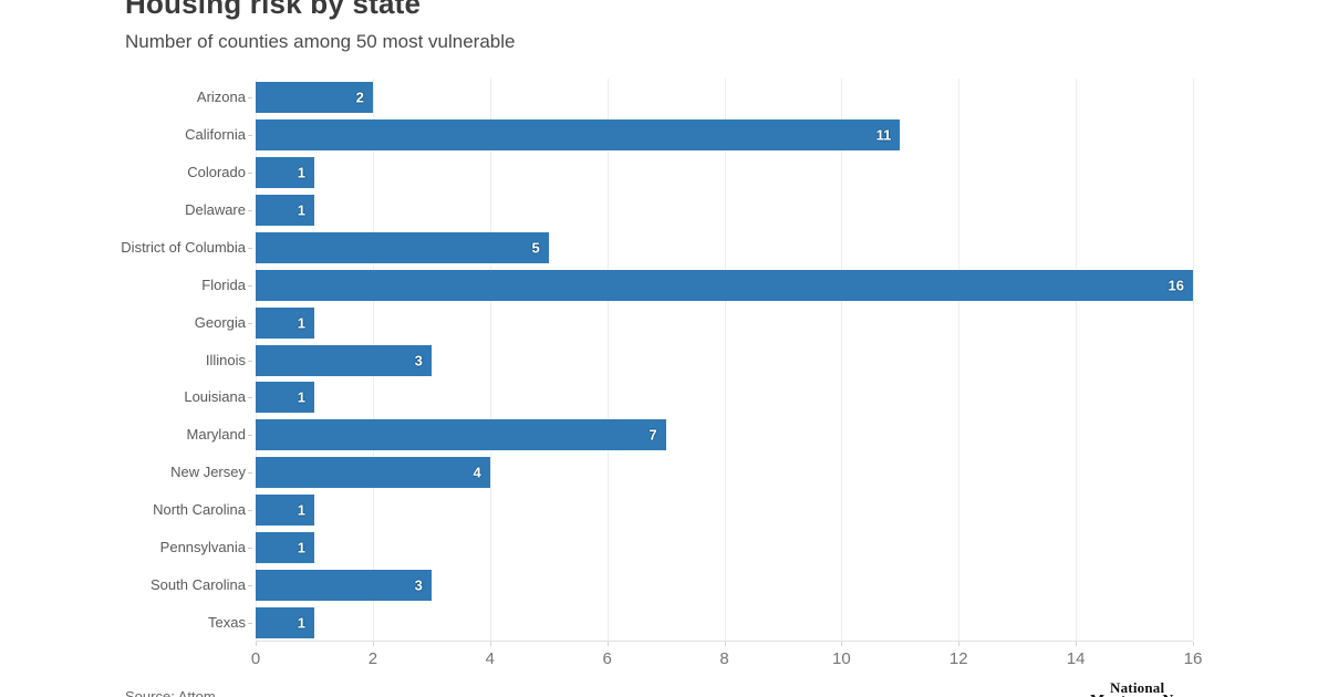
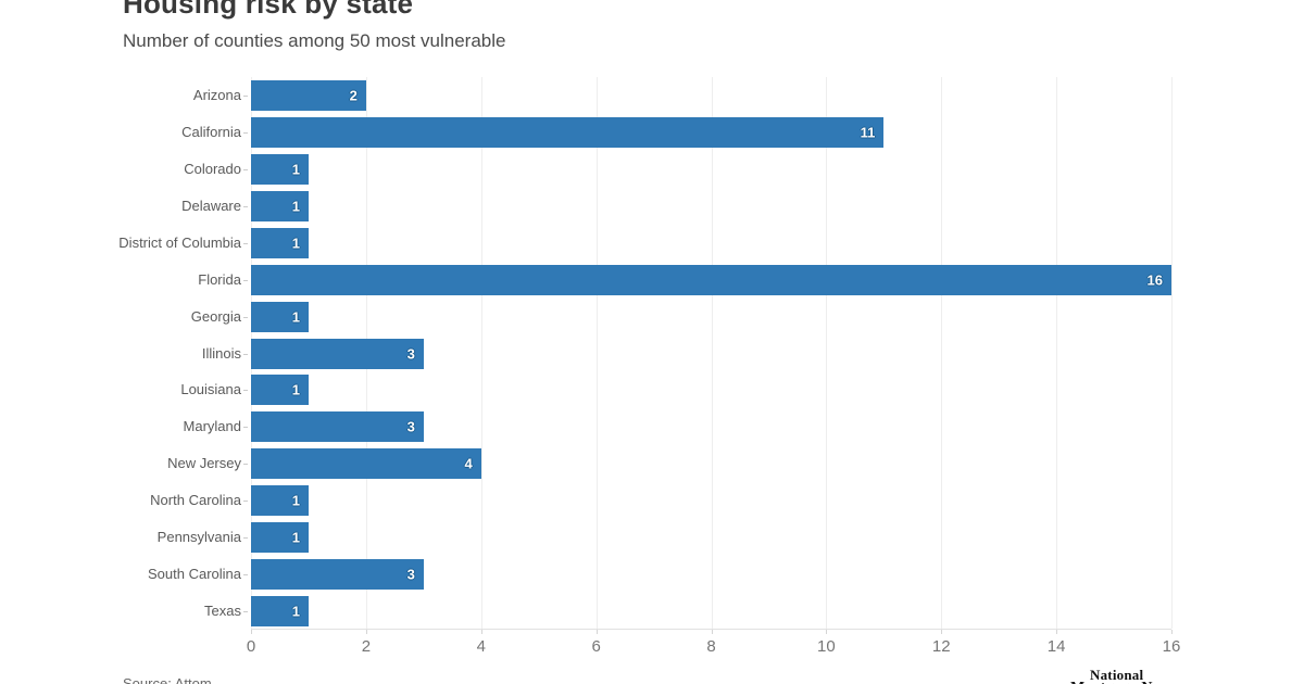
District of Columbia: 5 -> 1
Maryland: 7 -> 3
